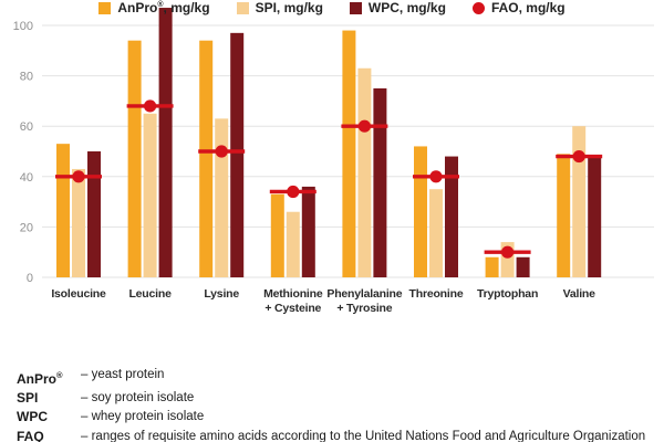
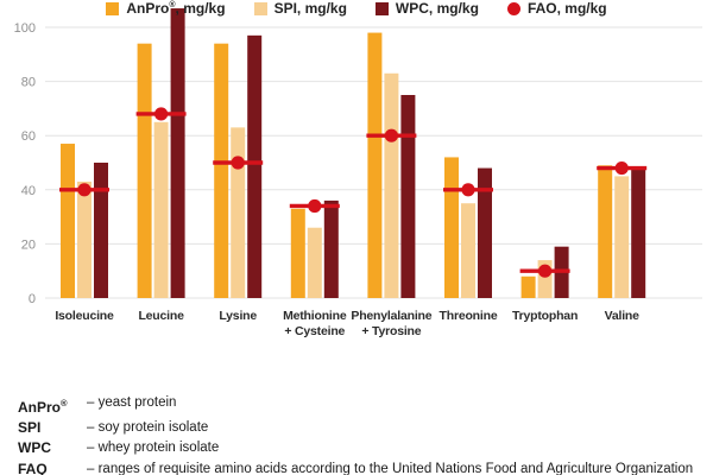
AnPro®, mg/kg/Isoleucine: 53 -> 57
WPC, mg/kg/Tryptophan: 8 -> 19
SPI, mg/kg/Valine: 60 -> 45
